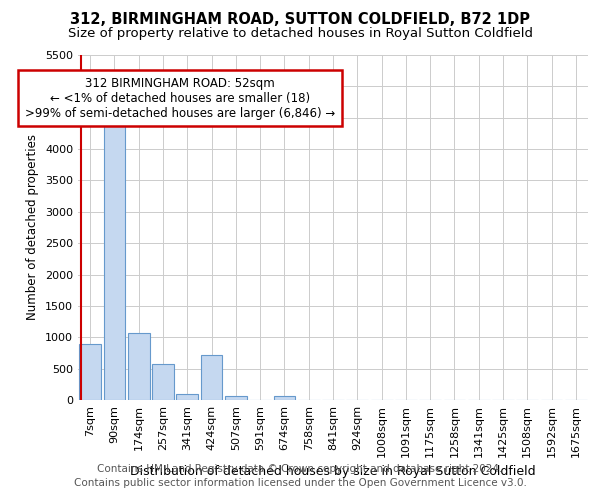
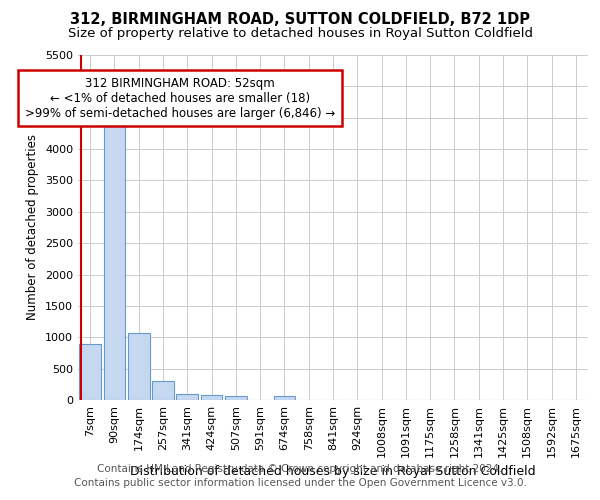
257sqm: 580 -> 300
424sqm: 720 -> 80
